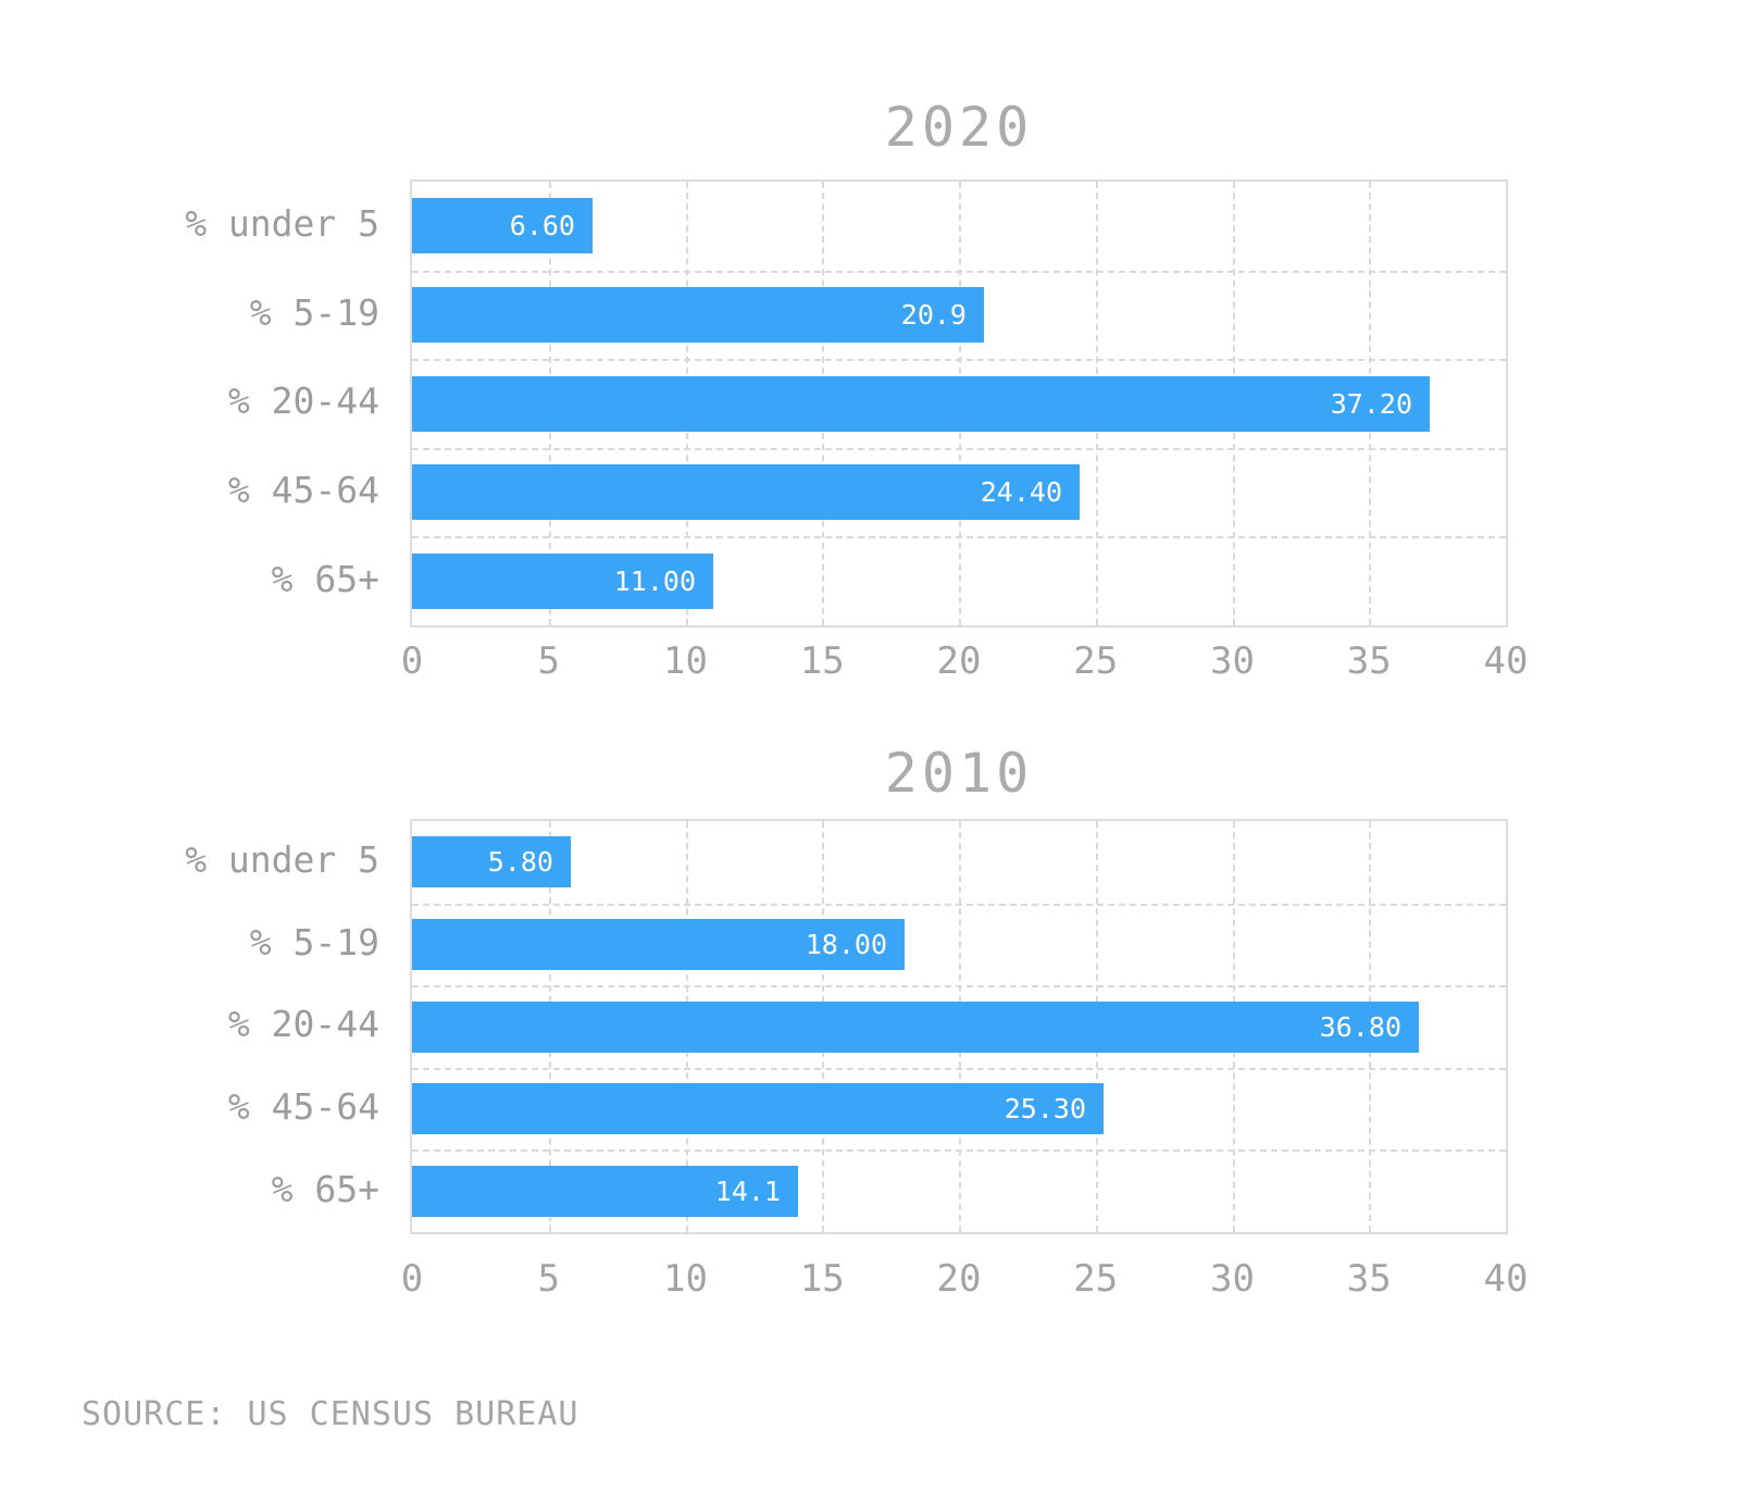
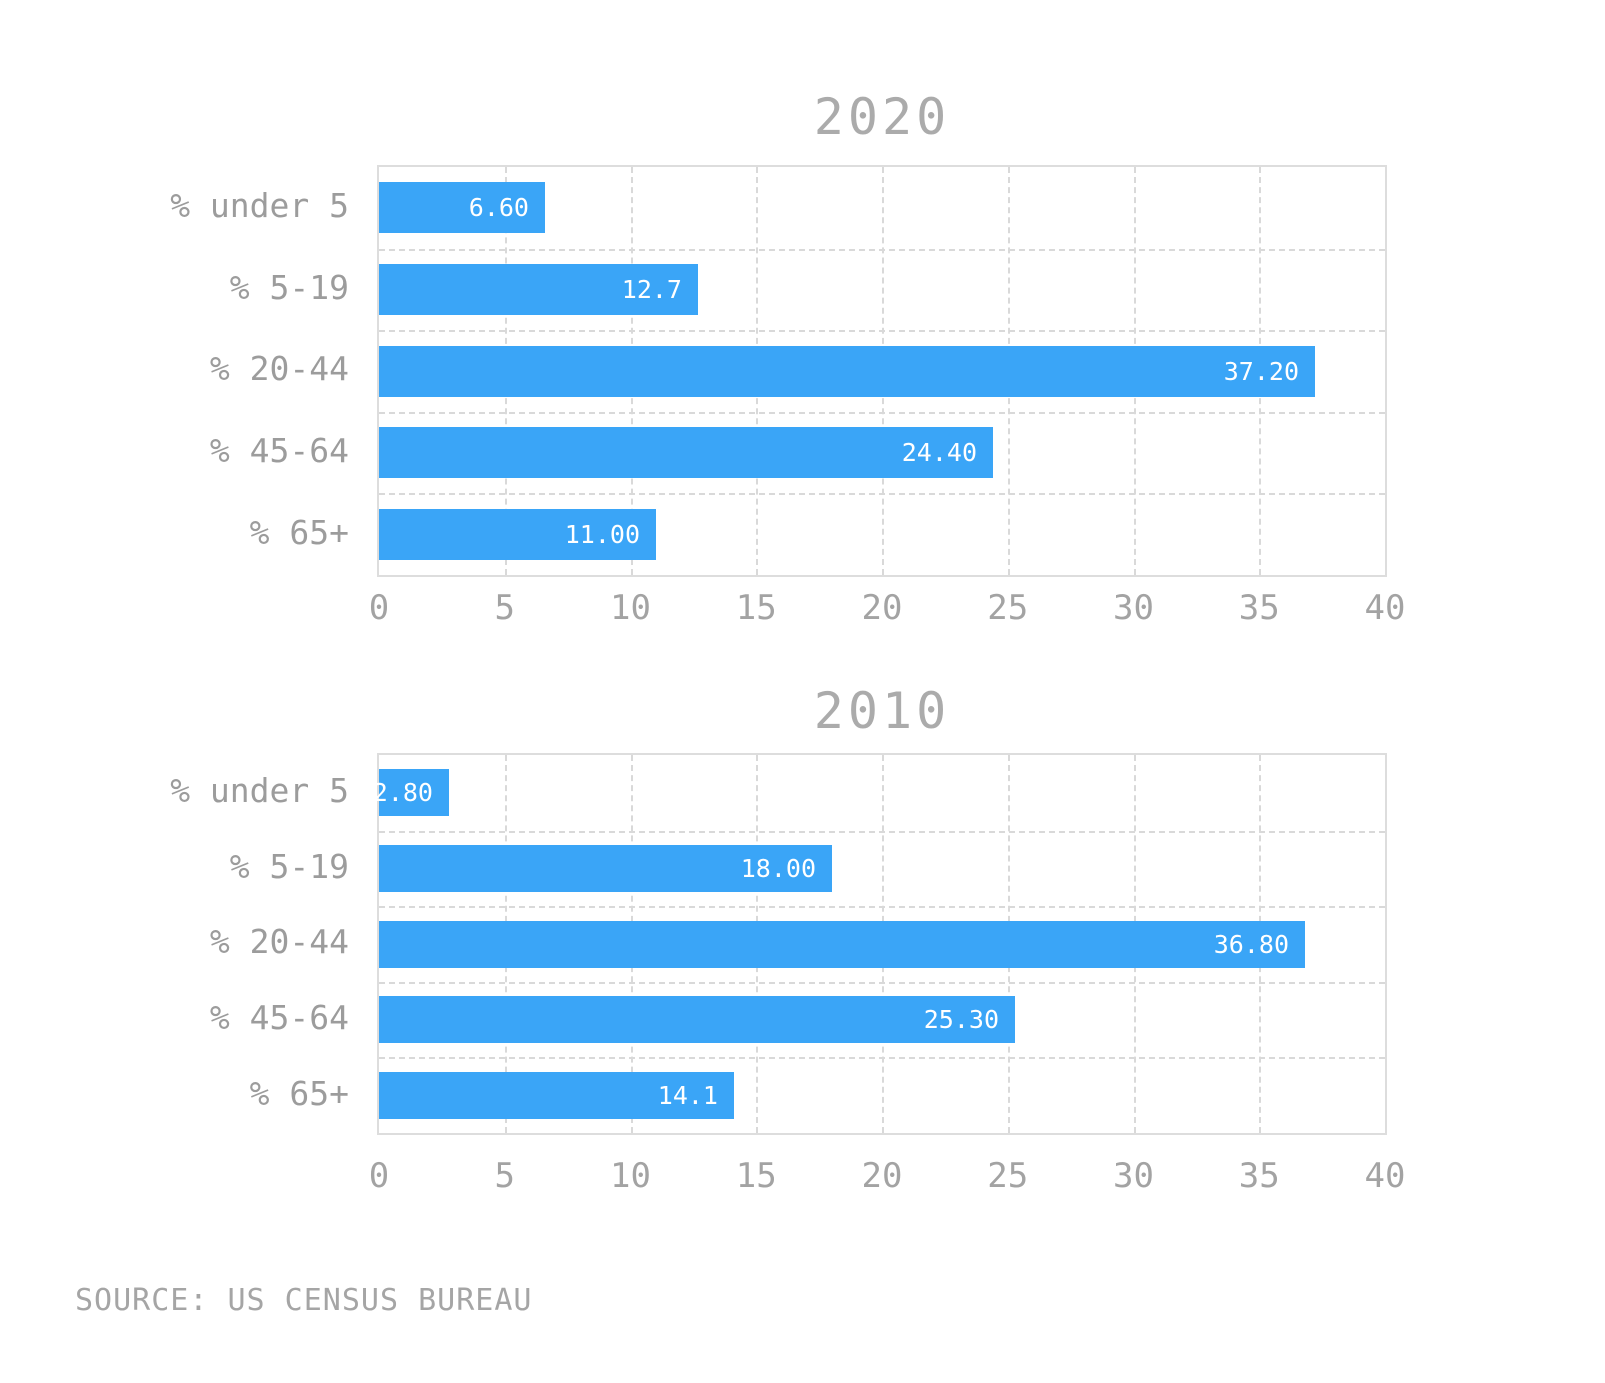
2020/% 5-19: 20.9 -> 12.7
2010/% under 5: 5.80 -> 2.80
